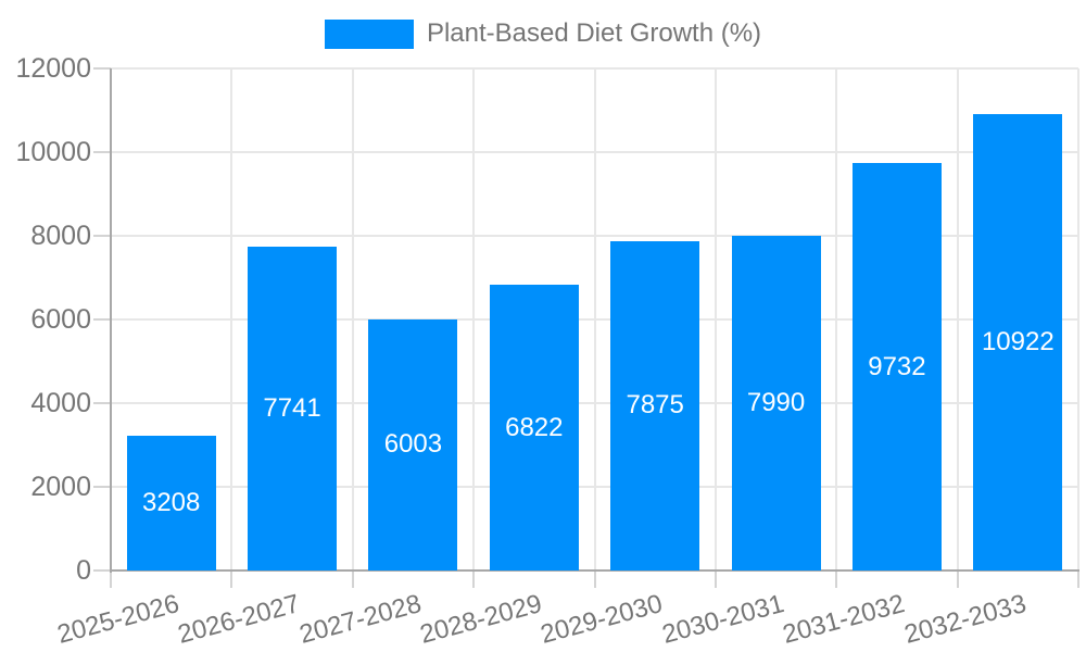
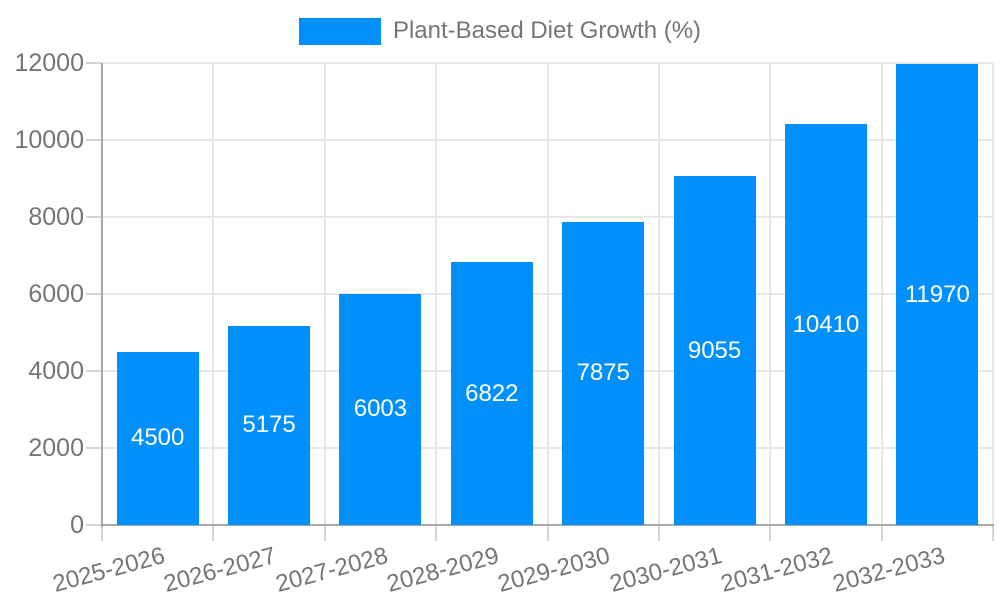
2025-2026: 3208 -> 4500
2026-2027: 7741 -> 5175
2030-2031: 7990 -> 9055
2031-2032: 9732 -> 10410
2032-2033: 10922 -> 11970
